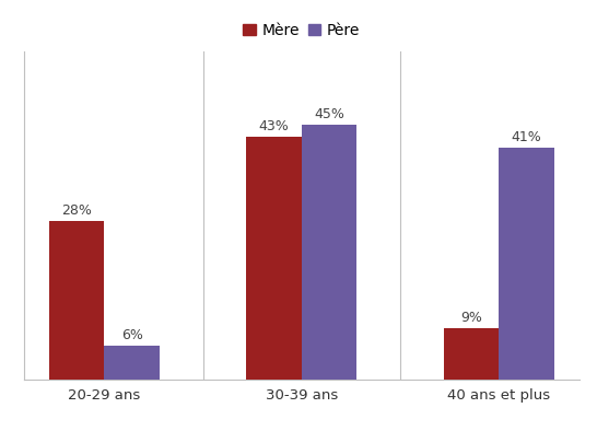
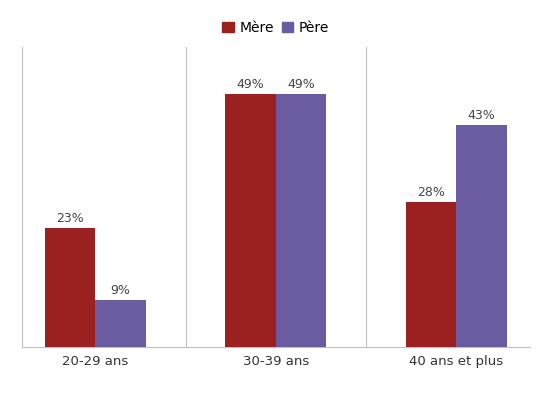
Mère/20-29 ans: 28% -> 23%
Père/20-29 ans: 6% -> 9%
Mère/30-39 ans: 43% -> 49%
Père/30-39 ans: 45% -> 49%
Mère/40 ans et plus: 9% -> 28%
Père/40 ans et plus: 41% -> 43%
